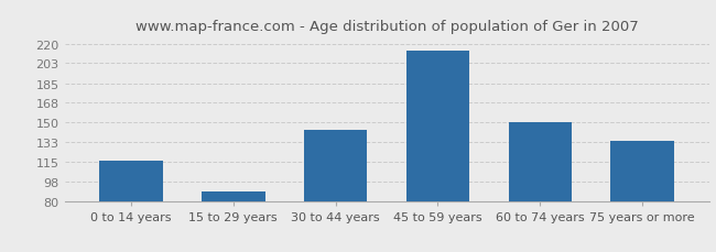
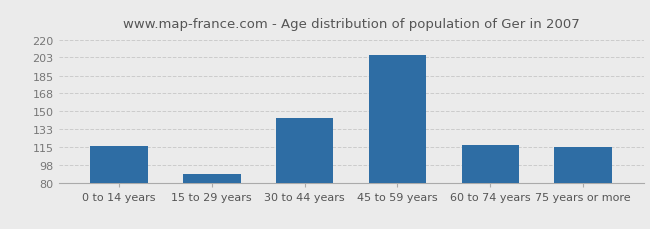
45 to 59 years: 214 -> 205
60 to 74 years: 150 -> 117
75 years or more: 134 -> 115
